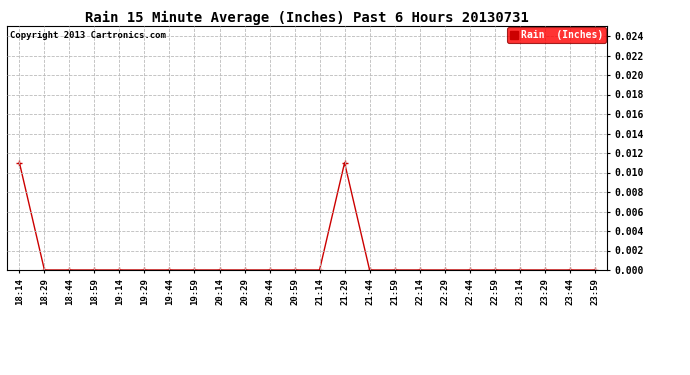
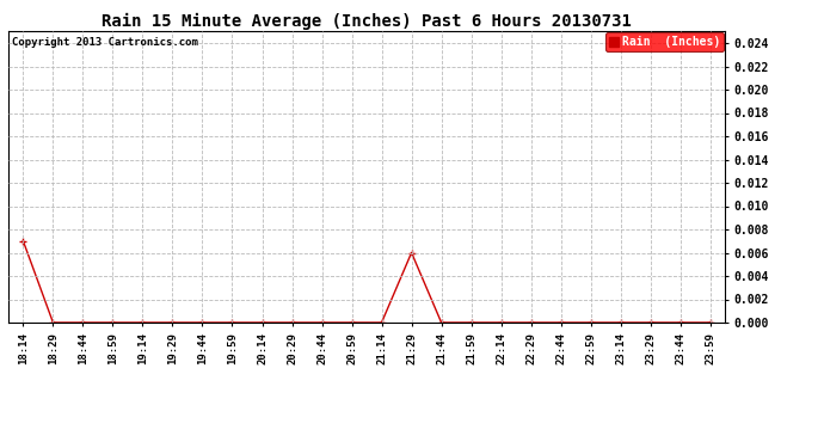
18:14: 0.011 -> 0.007
21:29: 0.011 -> 0.006
